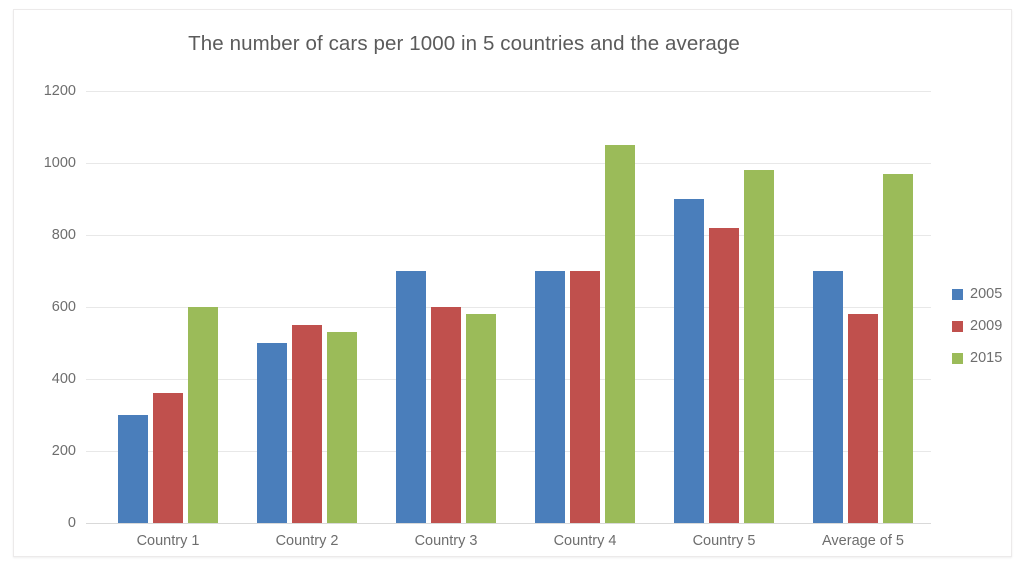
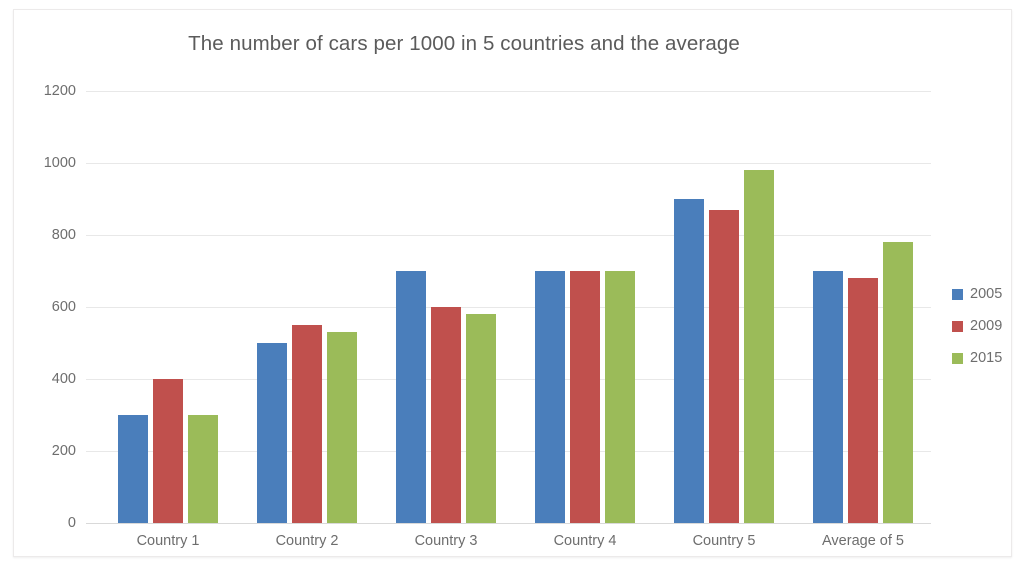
2009/Country 1: 360 -> 400
2015/Country 1: 600 -> 300
2015/Country 4: 1050 -> 700
2009/Country 5: 820 -> 870
2009/Average of 5: 580 -> 680
2015/Average of 5: 970 -> 780
